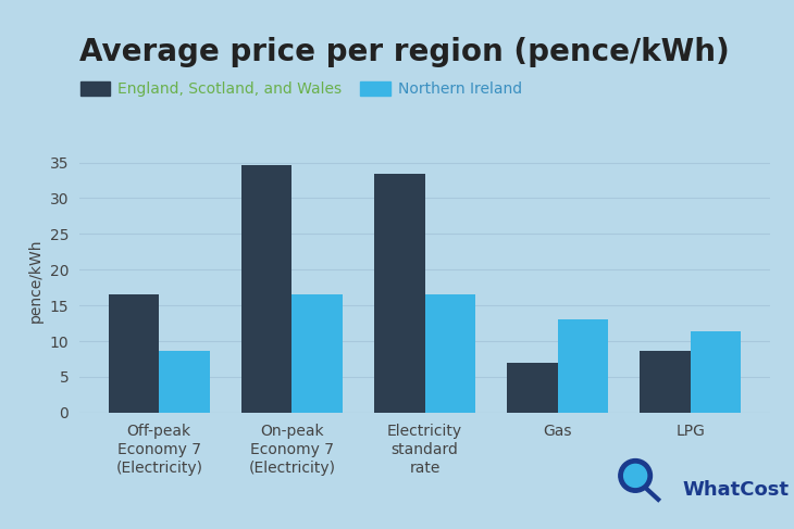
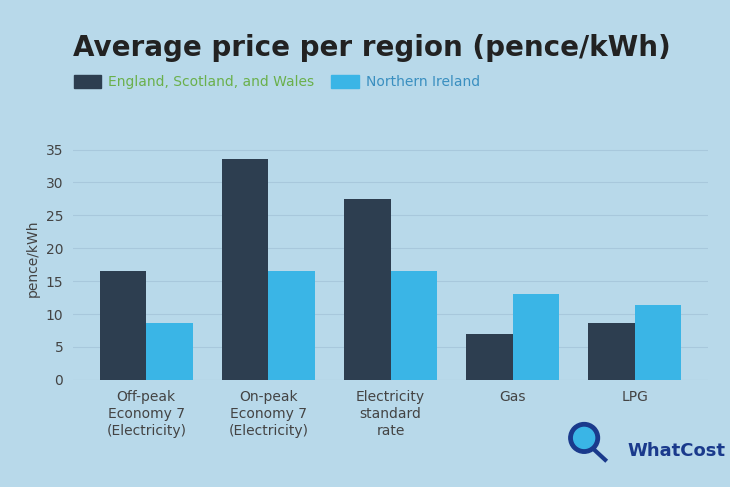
England, Scotland, and Wales/On-peak Economy 7 (Electricity): 34.6 -> 33.5
England, Scotland, and Wales/Electricity standard rate: 33.4 -> 27.5
